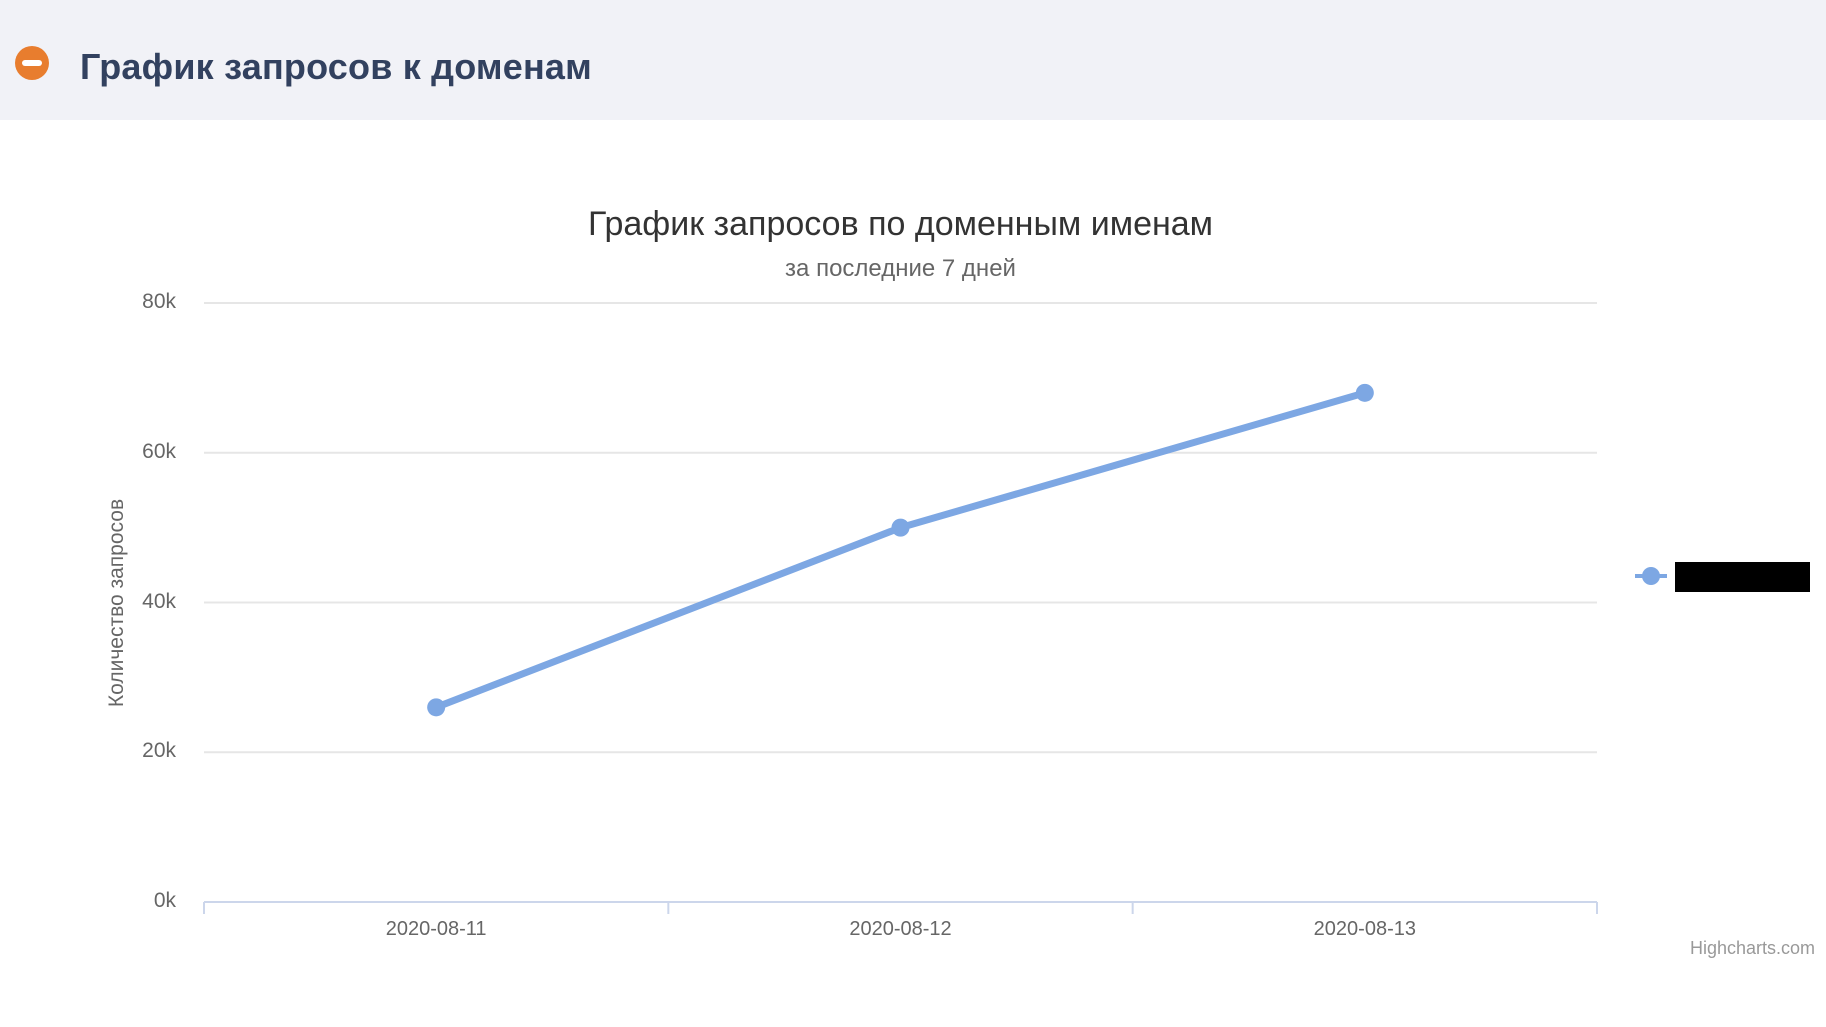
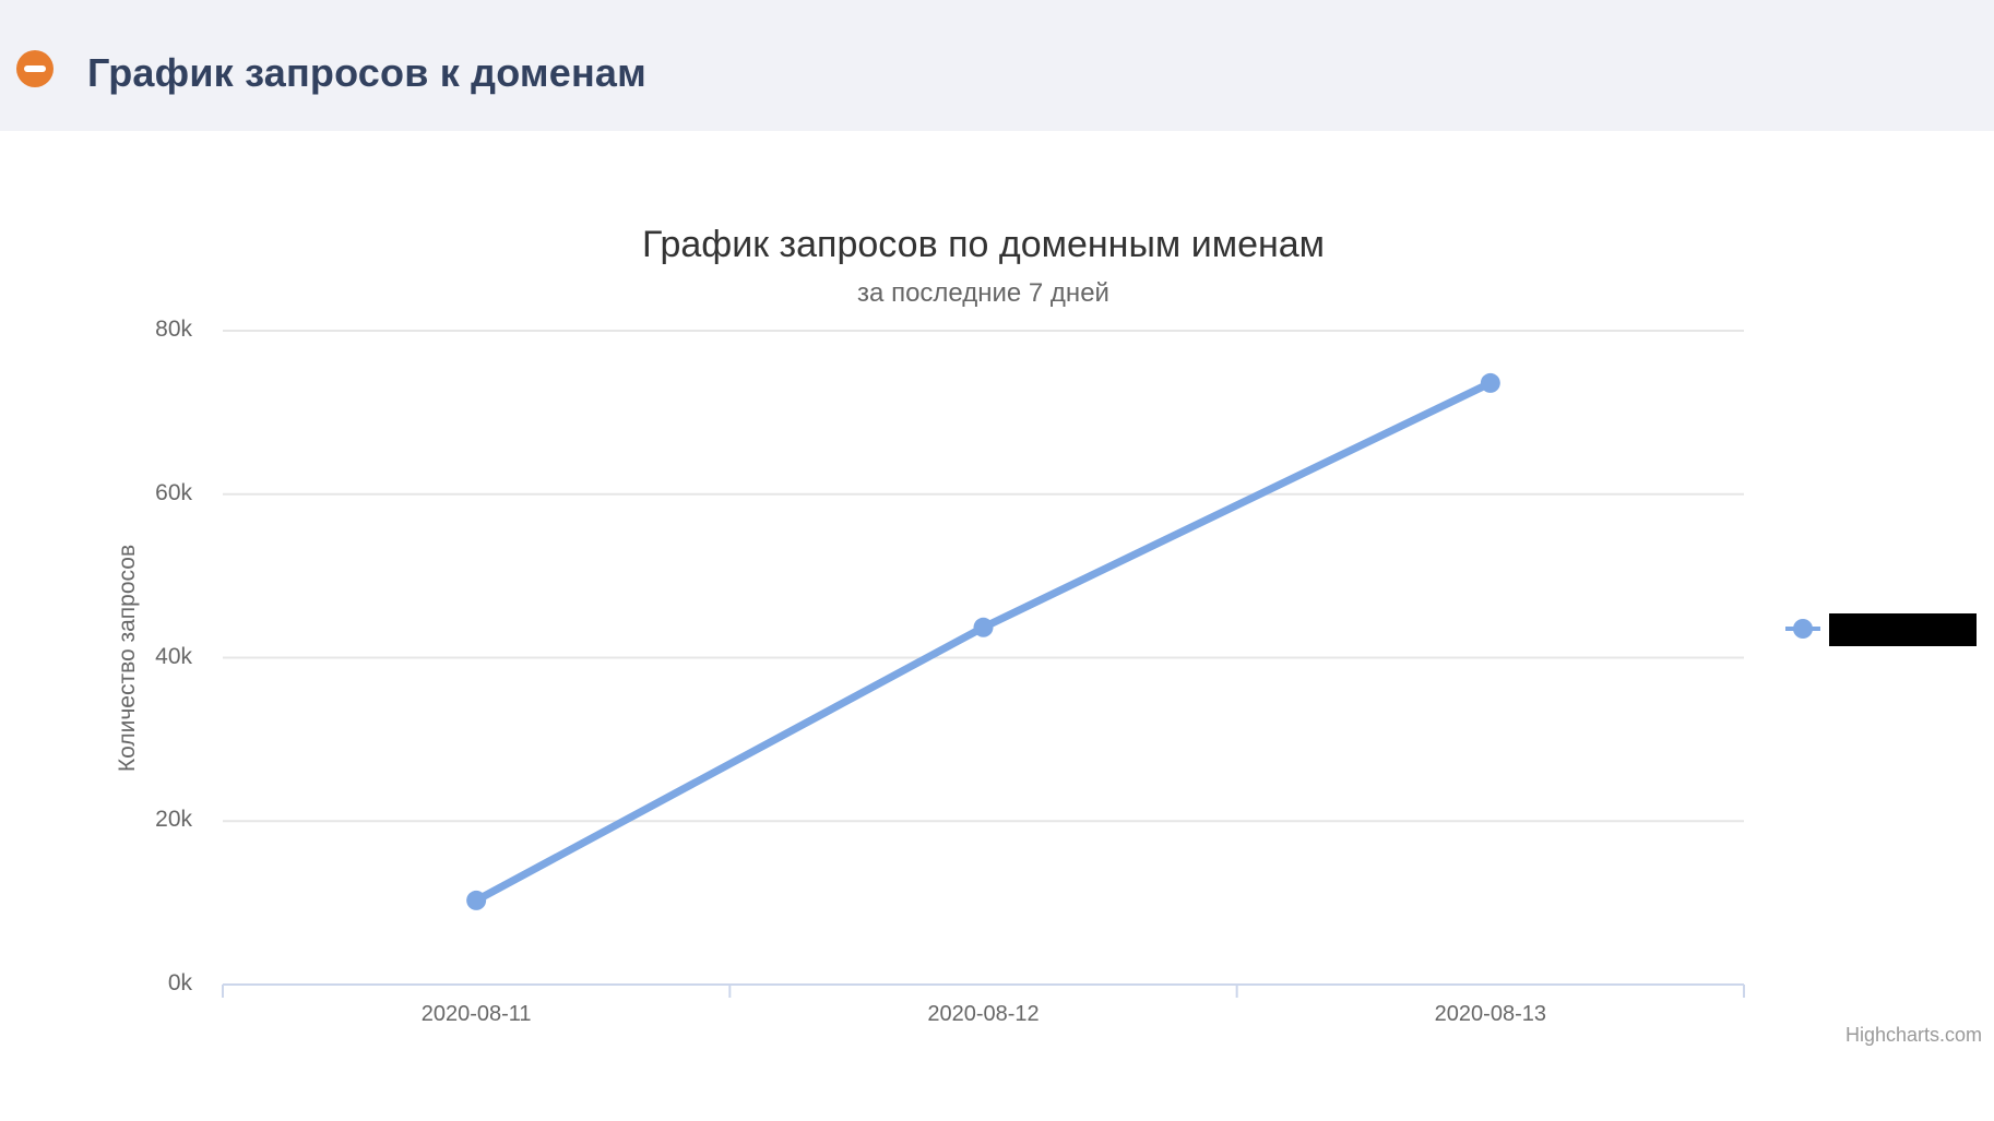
2020-08-11: 26k -> 10k
2020-08-12: 50k -> 44k
2020-08-13: 68k -> 74k
